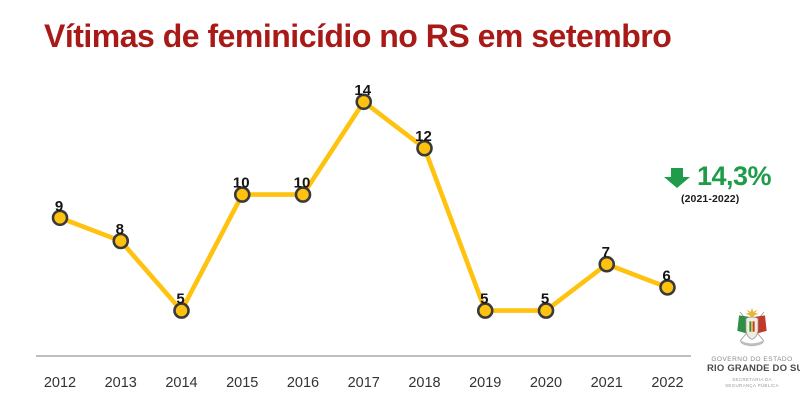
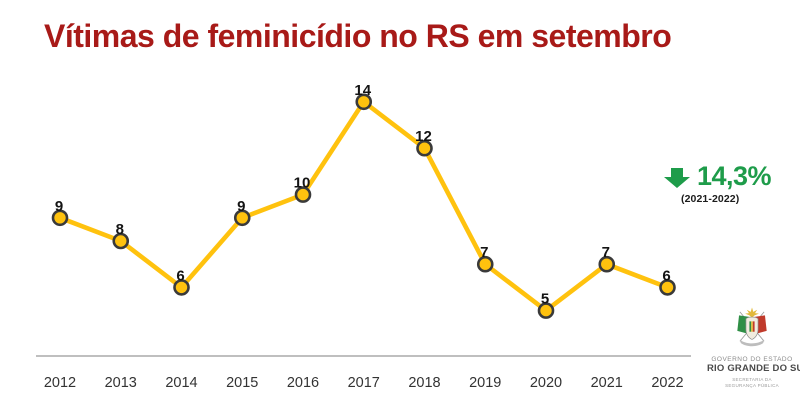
2014: 5 -> 6
2015: 10 -> 9
2019: 5 -> 7
